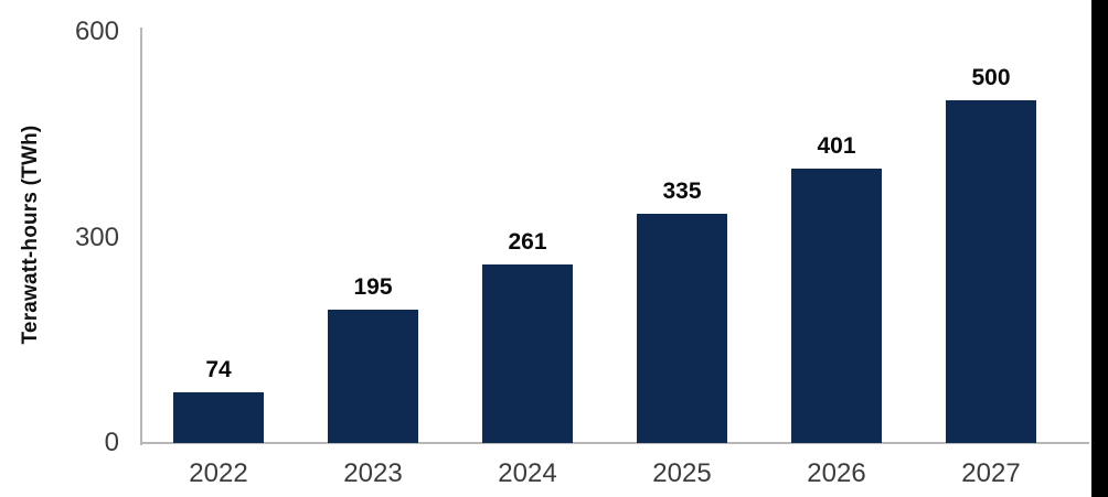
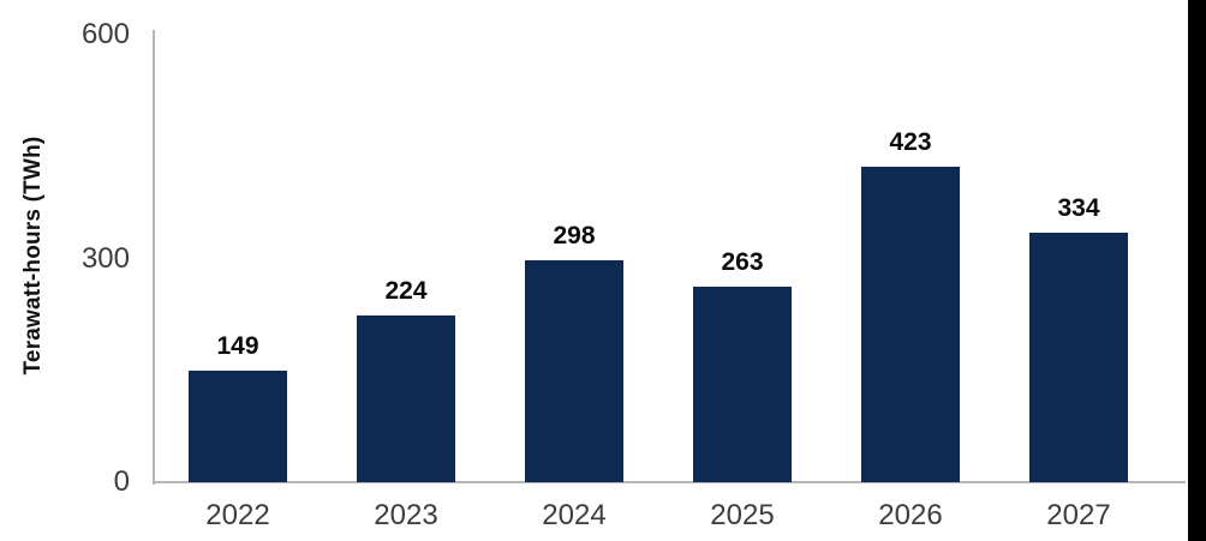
2022: 74 -> 149
2023: 195 -> 224
2024: 261 -> 298
2025: 335 -> 263
2026: 401 -> 423
2027: 500 -> 334
